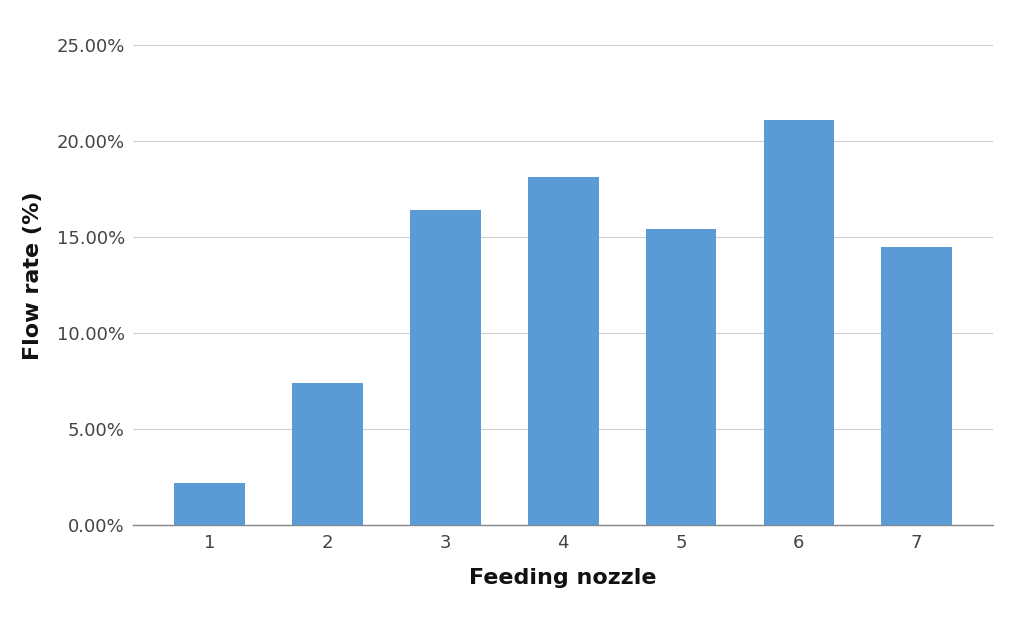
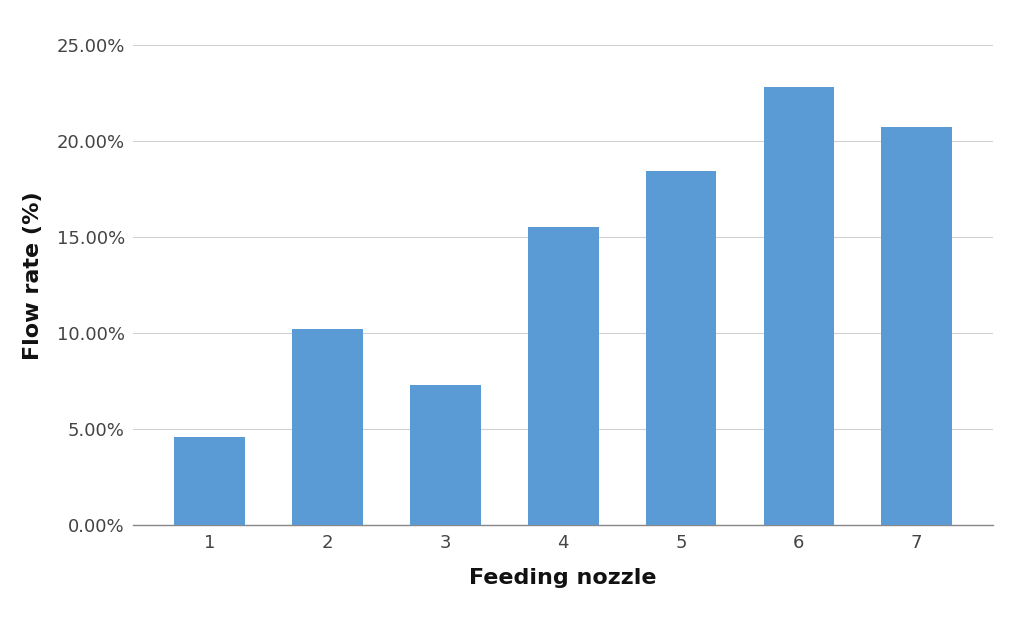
1: 2.2% -> 4.6%
2: 7.4% -> 10.2%
3: 16.4% -> 7.3%
4: 18.1% -> 15.5%
5: 15.4% -> 18.4%
6: 21.1% -> 22.8%
7: 14.5% -> 20.7%
